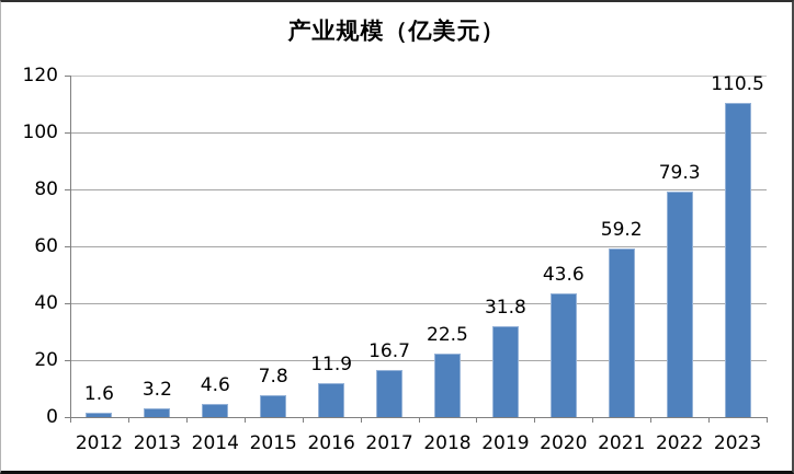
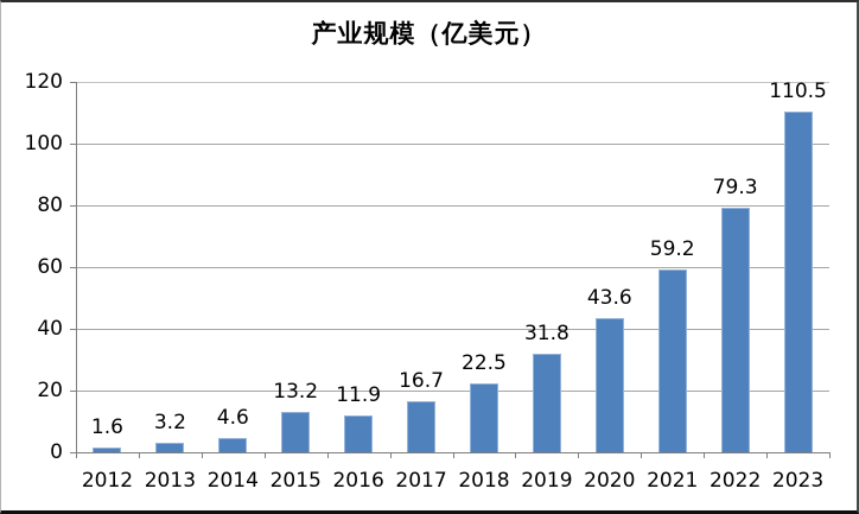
2015: 7.8 -> 13.2
